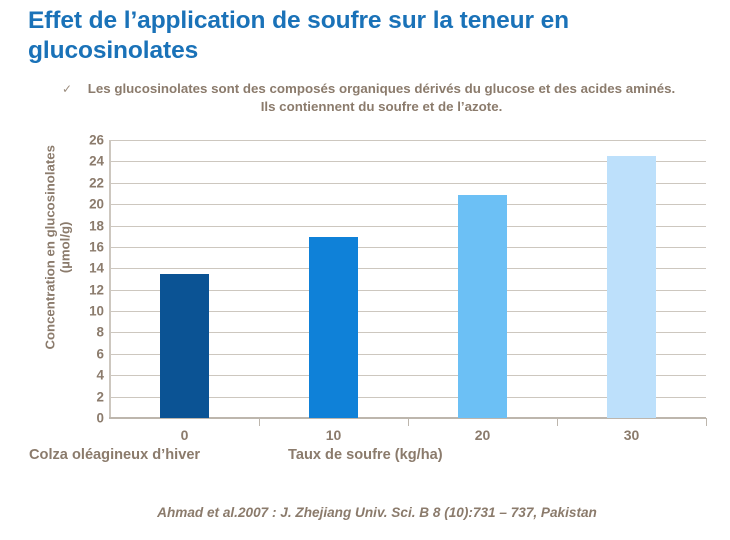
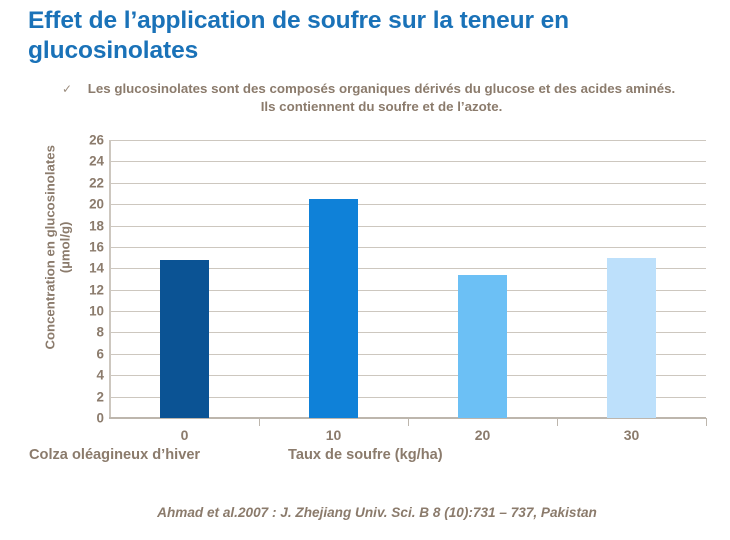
0: 13.5 -> 14.8
10: 16.9 -> 20.5
20: 20.9 -> 13.4
30: 24.5 -> 15.0
